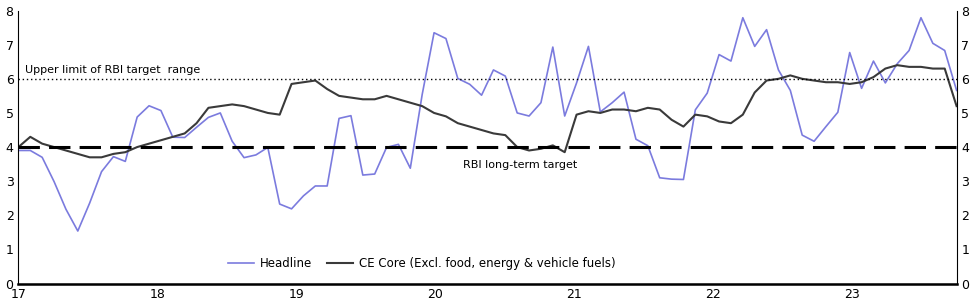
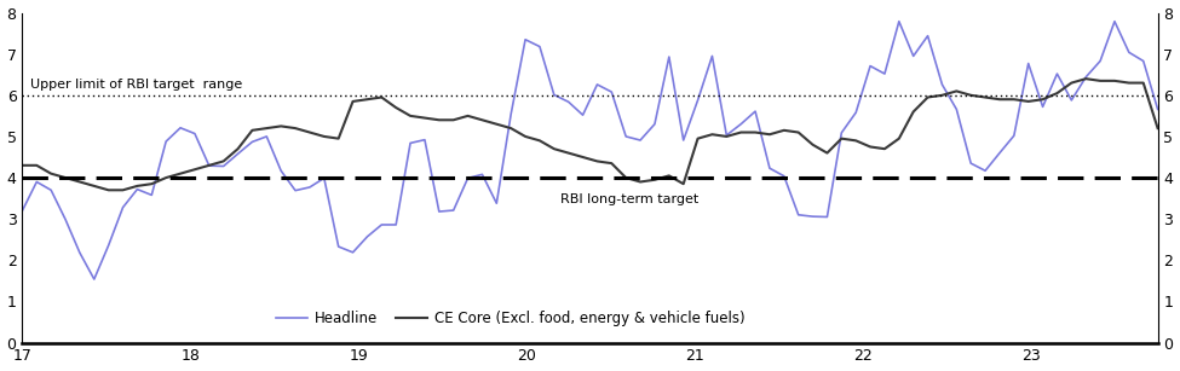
Headline/17: 3.90 -> 3.20
CE Core (Excl. food, energy & vehicle fuels)/17: 4.00 -> 4.30
